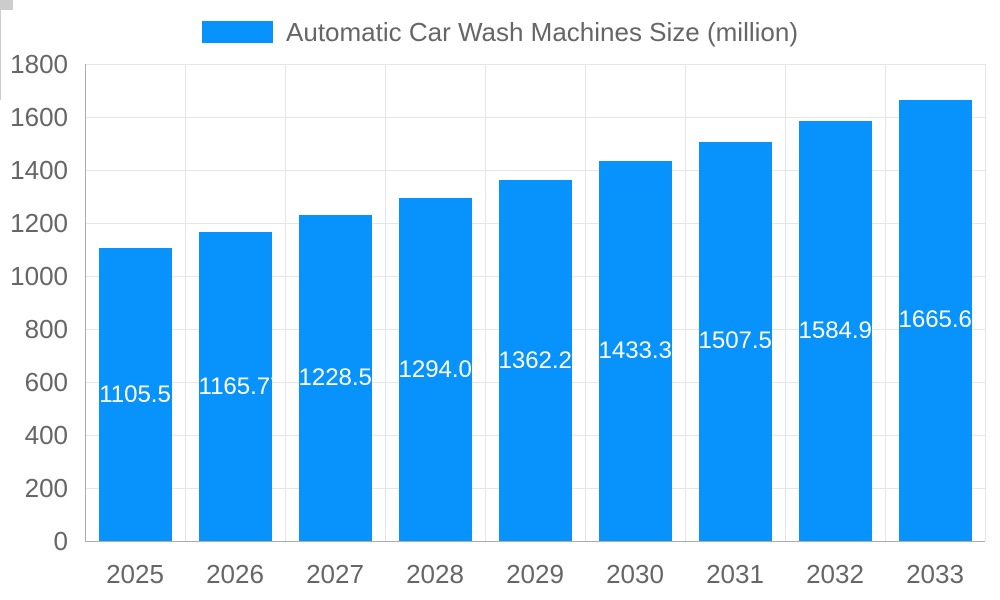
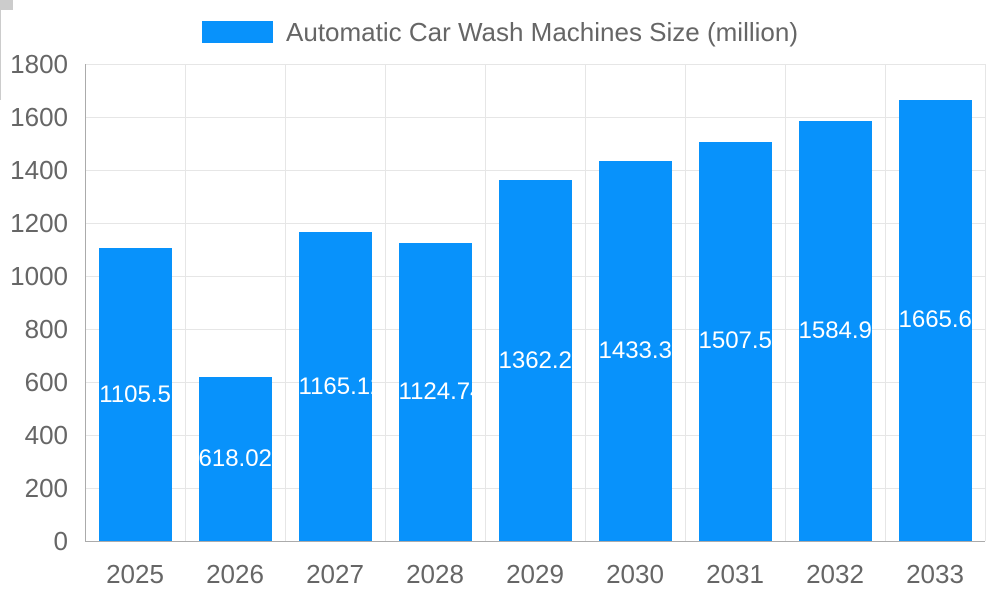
2026: 1165.77 -> 618.02
2027: 1228.58 -> 1165.12
2028: 1294.06 -> 1124.74
